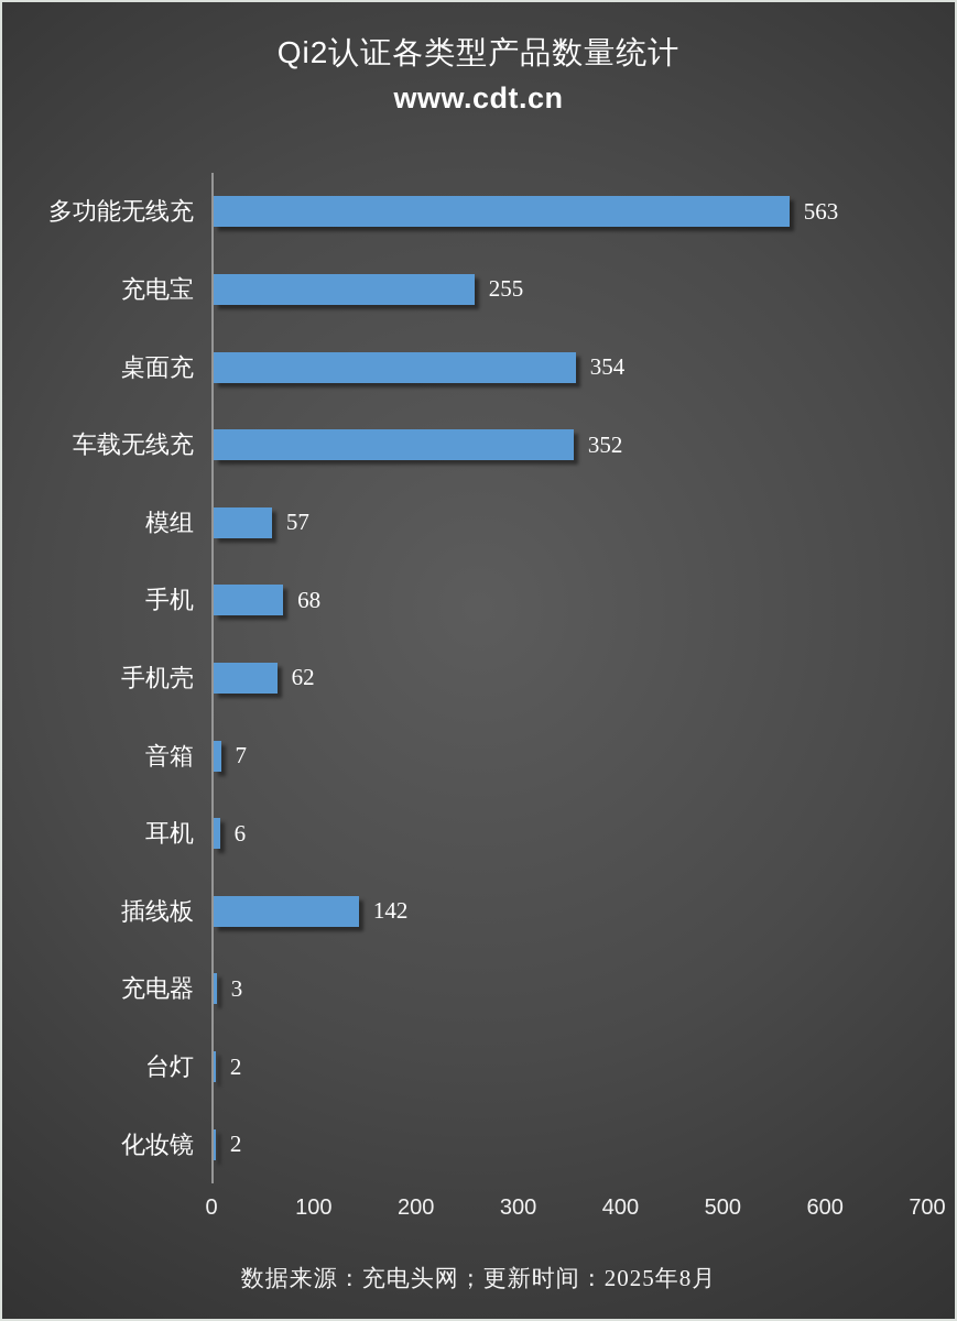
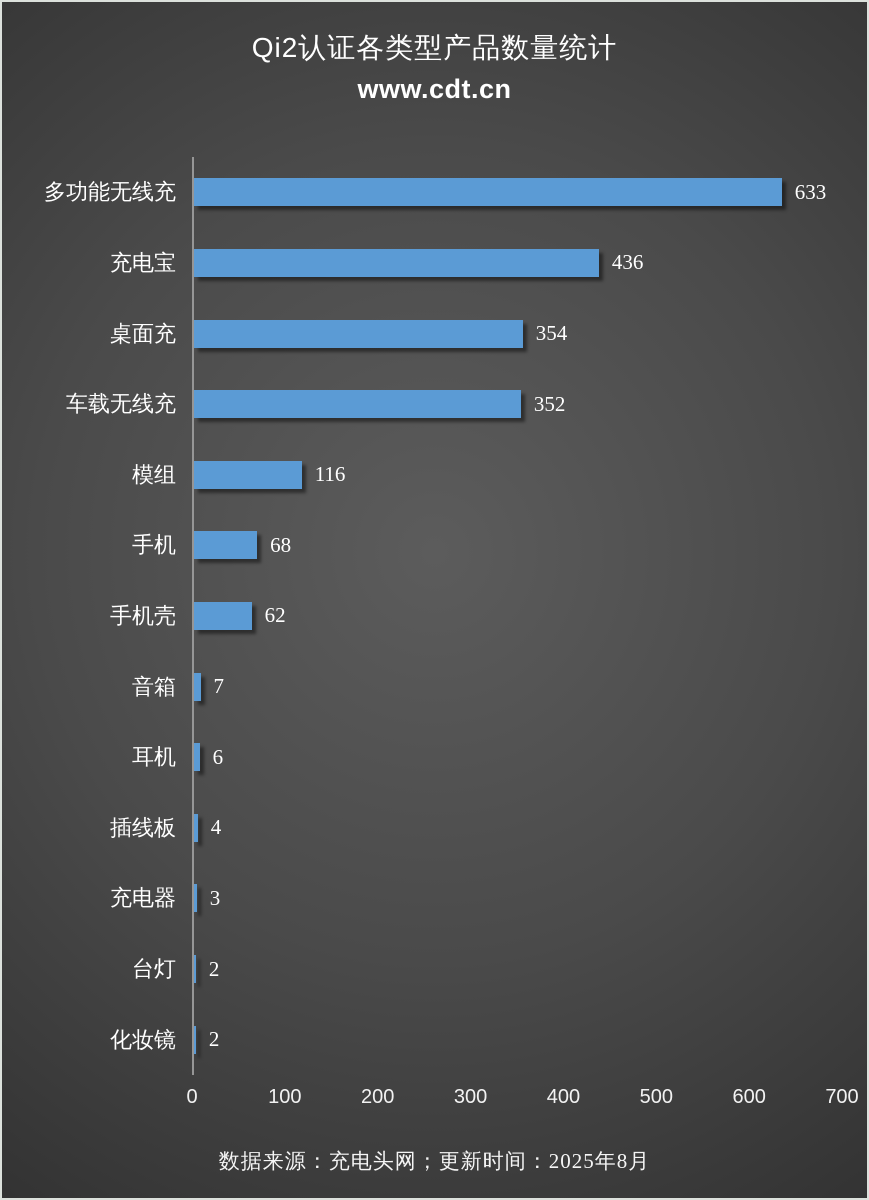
多功能无线充: 563 -> 633
充电宝: 255 -> 436
模组: 57 -> 116
插线板: 142 -> 4
